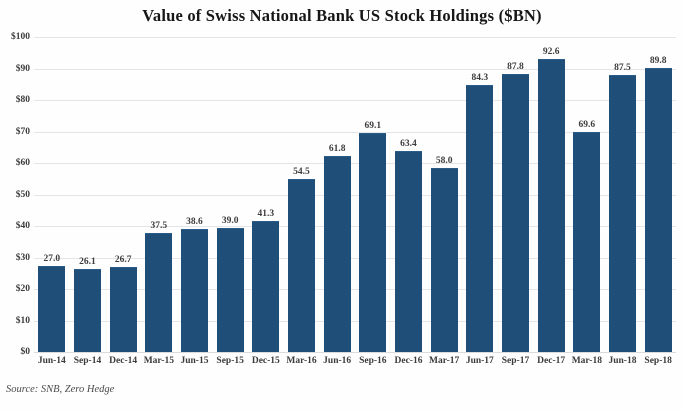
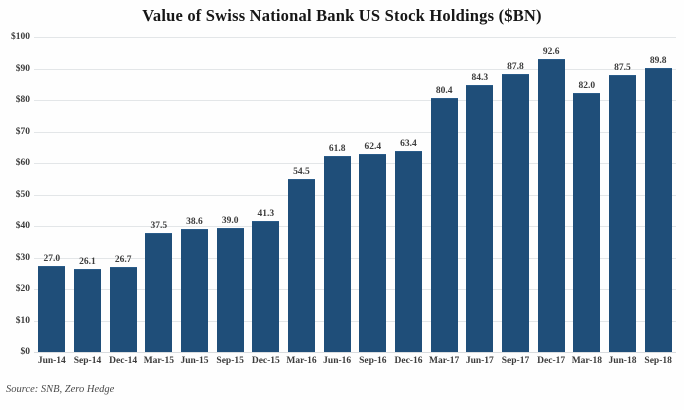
Sep-16: 69.1 -> 62.4
Mar-17: 58.0 -> 80.4
Mar-18: 69.6 -> 82.0
